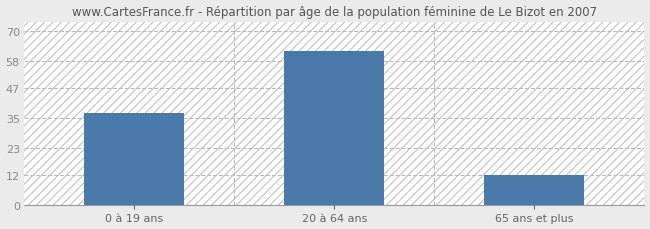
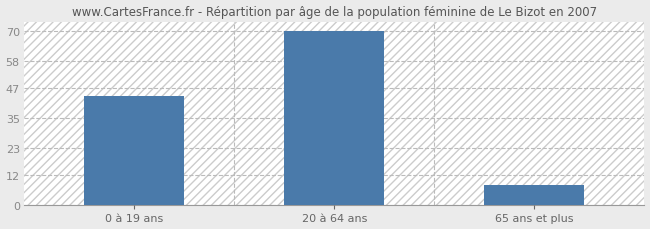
0 à 19 ans: 37 -> 44
20 à 64 ans: 62 -> 70
65 ans et plus: 12 -> 8
